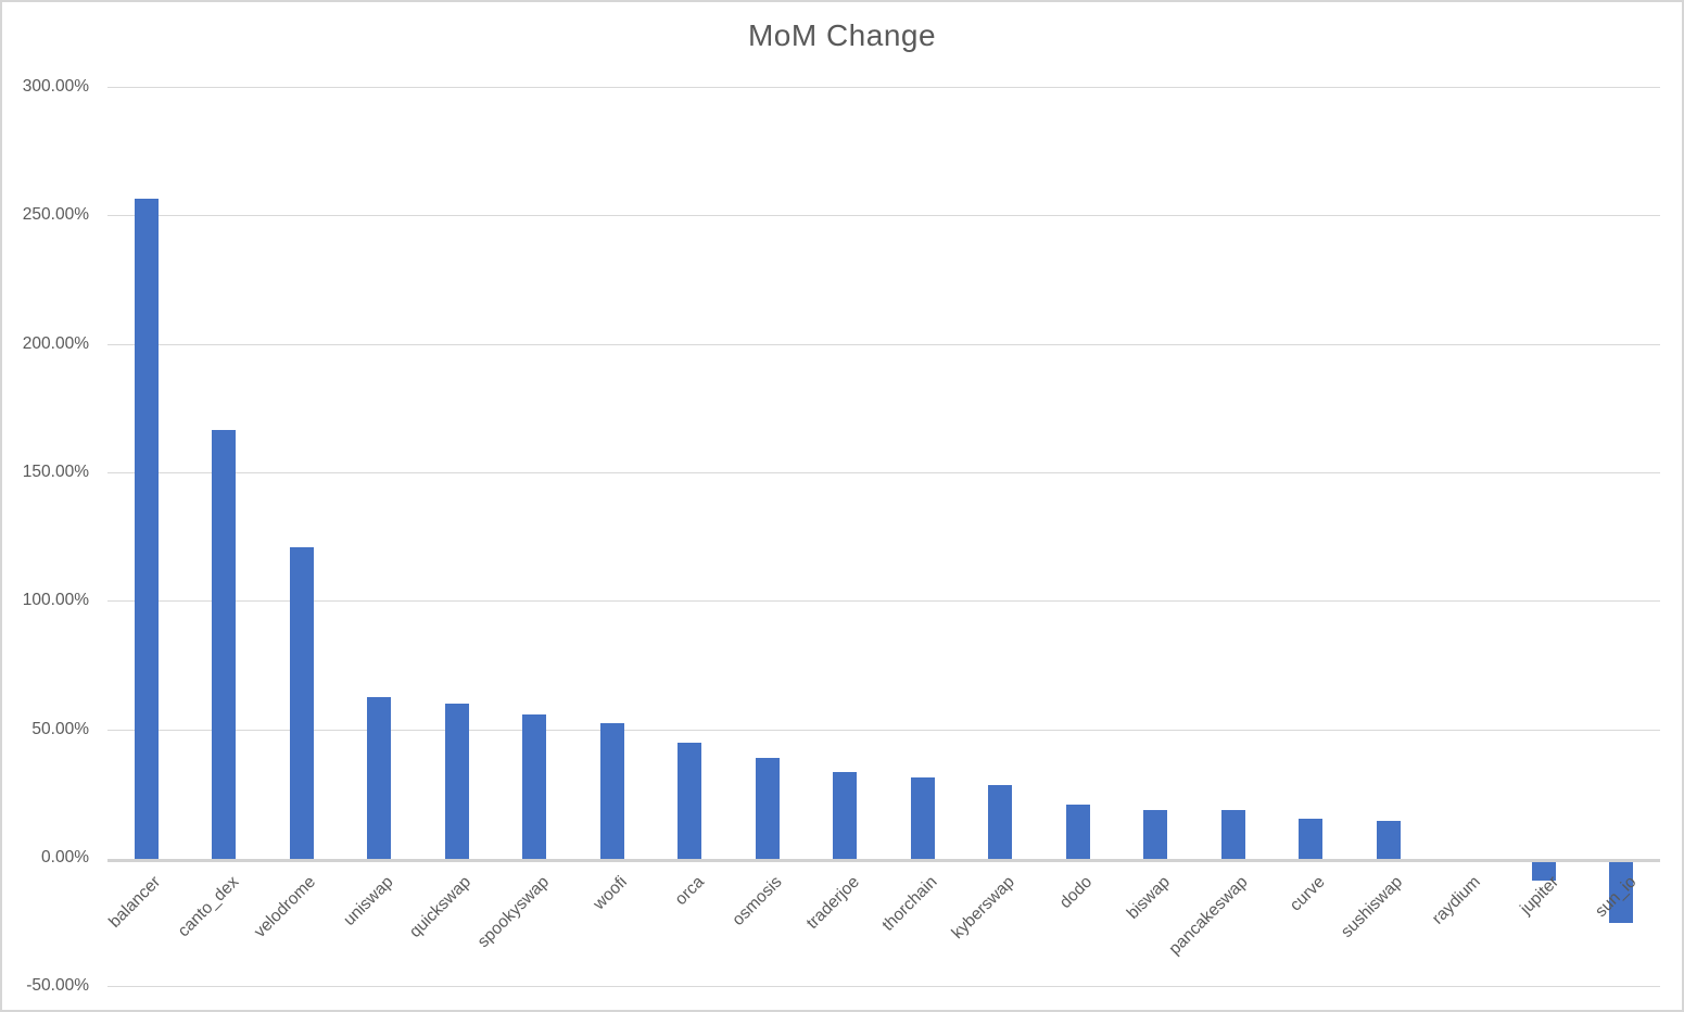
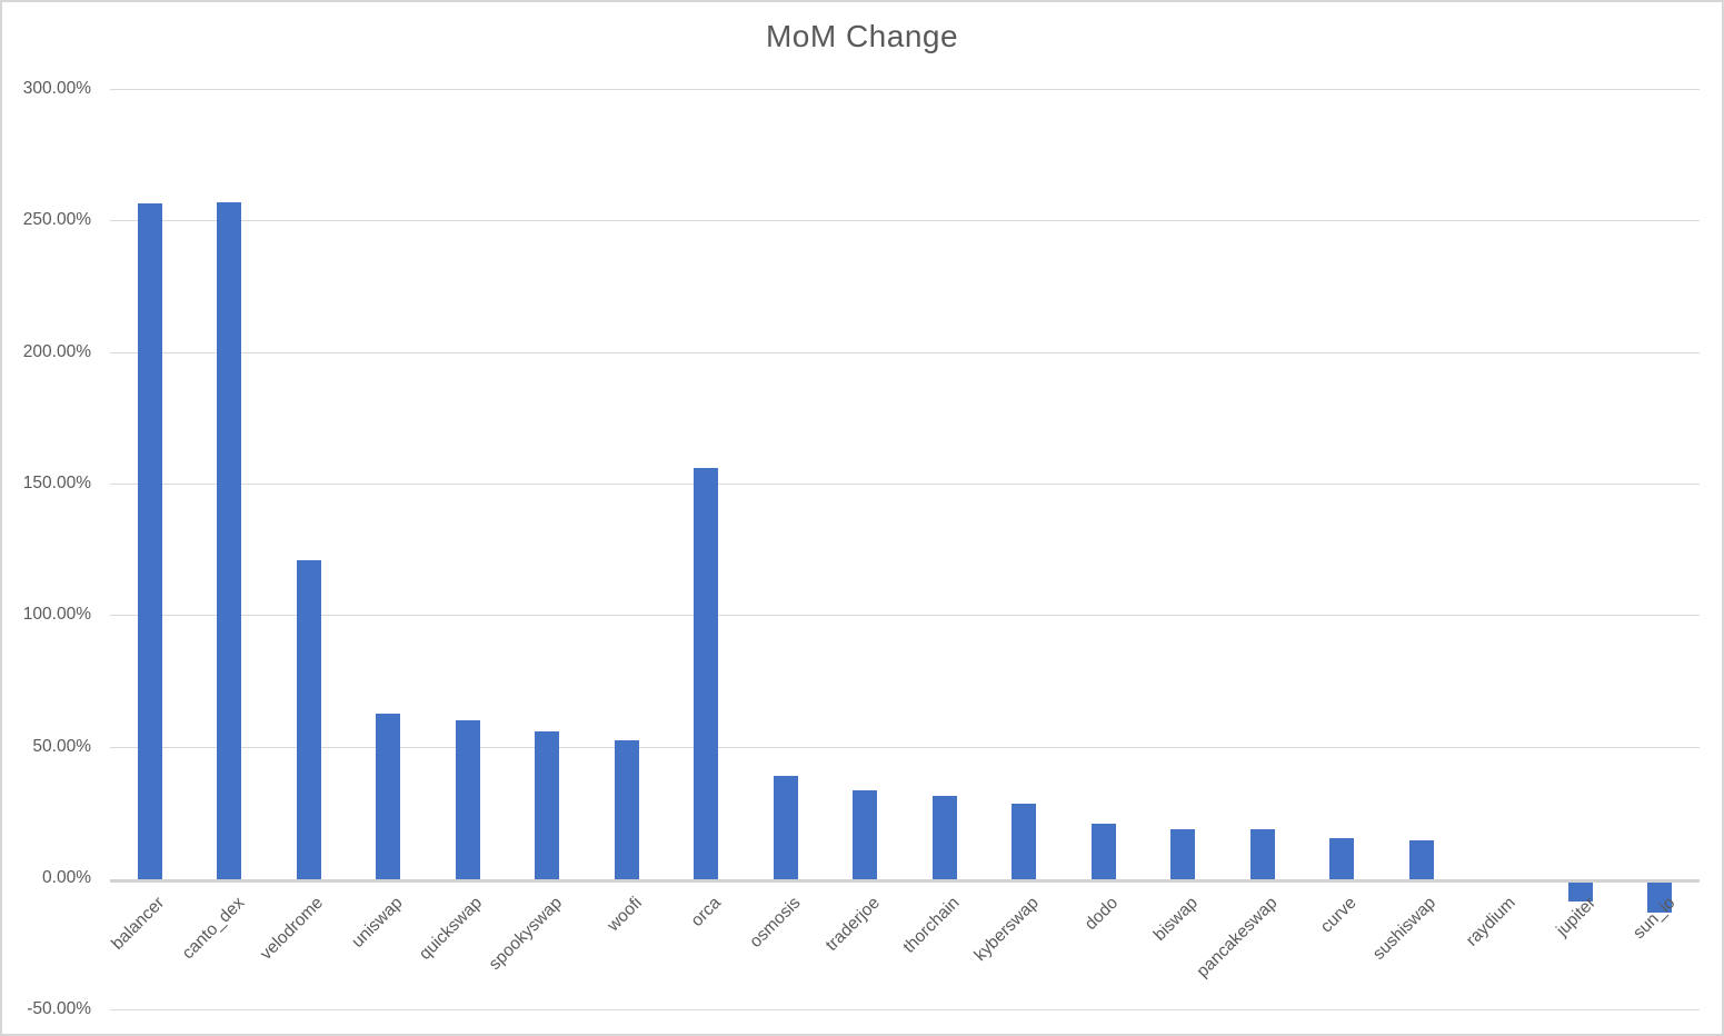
canto_dex: 166% -> 257%
orca: 45% -> 156%
sun_io: -26% -> -13%
